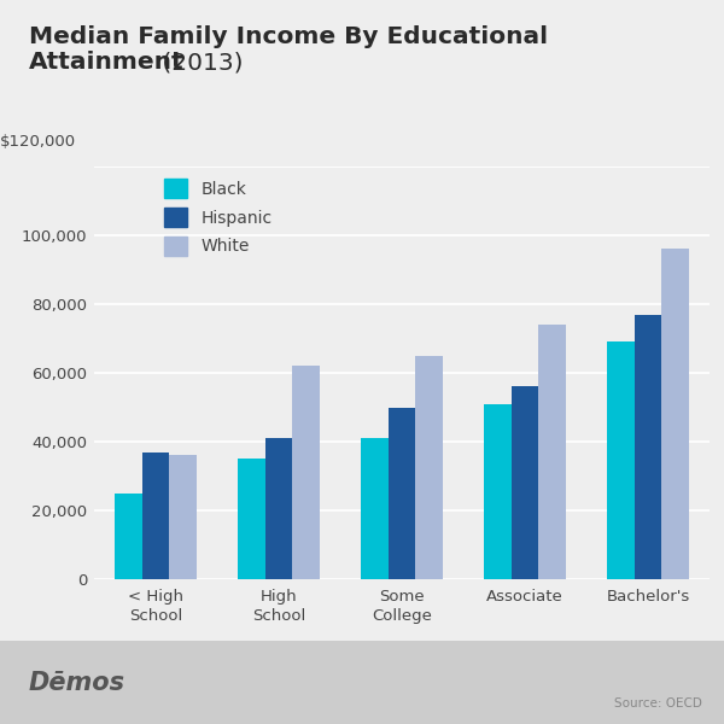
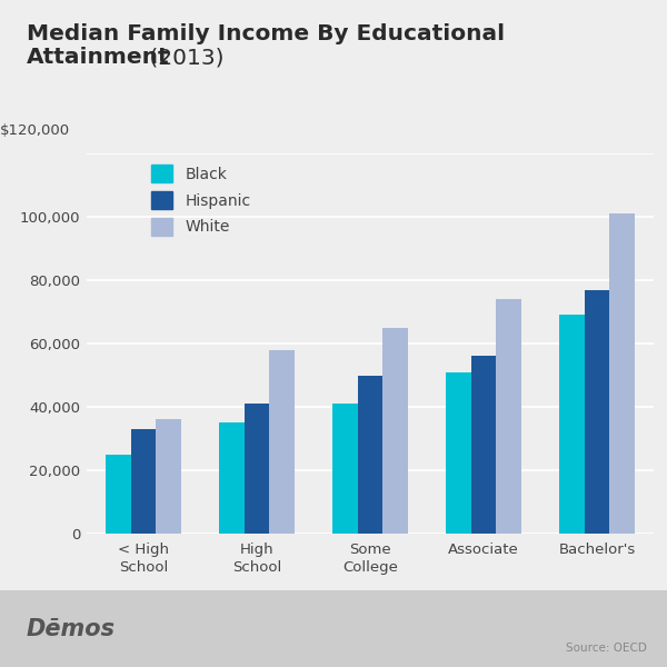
Hispanic/< High School: 37,000 -> 33,000
White/High School: 62,000 -> 58,000
White/Bachelor's: 96,000 -> 101,000
